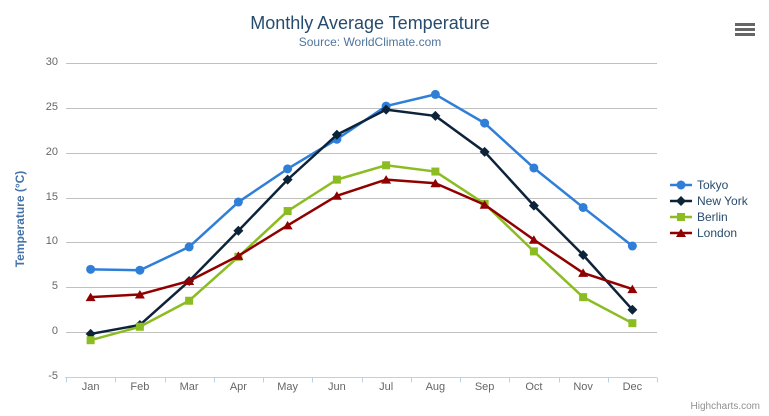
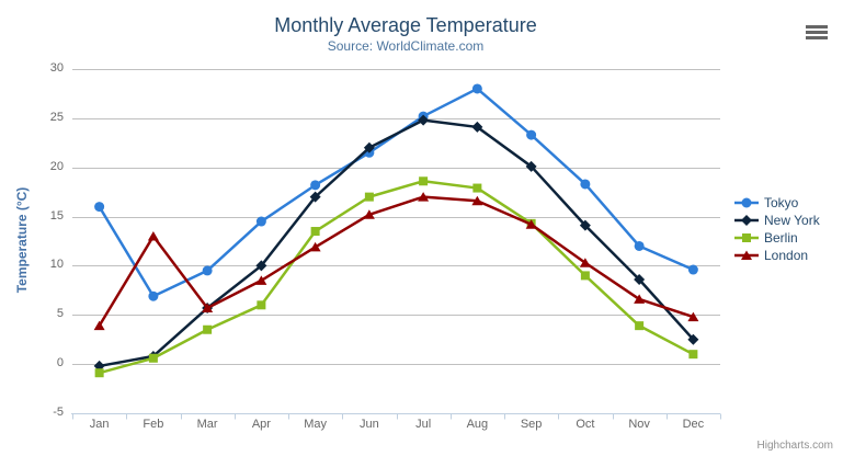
Tokyo/Jan: 7 -> 16
London/Feb: 4 -> 13
New York/Apr: 11 -> 10
Berlin/Apr: 8 -> 6
Tokyo/Aug: 26 -> 28
Tokyo/Nov: 14 -> 12
